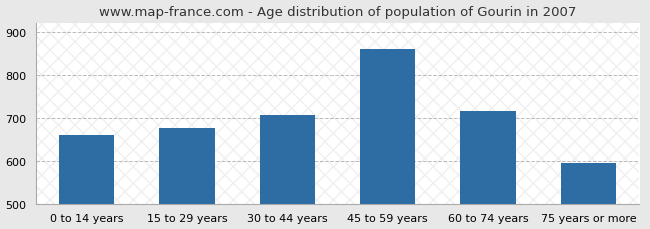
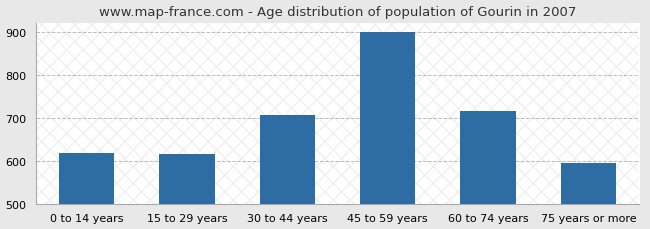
0 to 14 years: 660 -> 617
15 to 29 years: 675 -> 615
45 to 59 years: 860 -> 900
